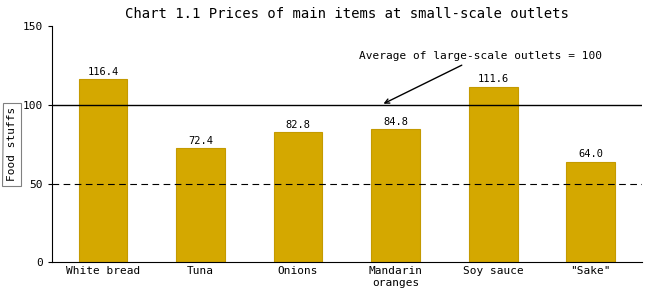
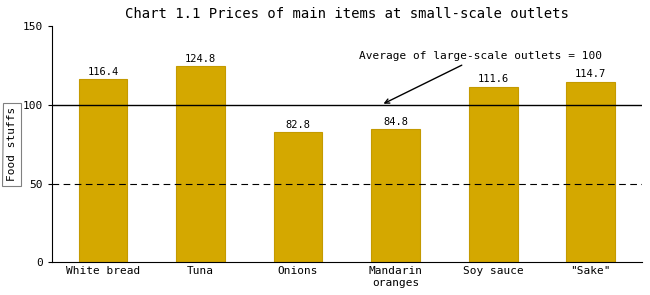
Tuna: 72.4 -> 124.8
"Sake": 64 -> 115
